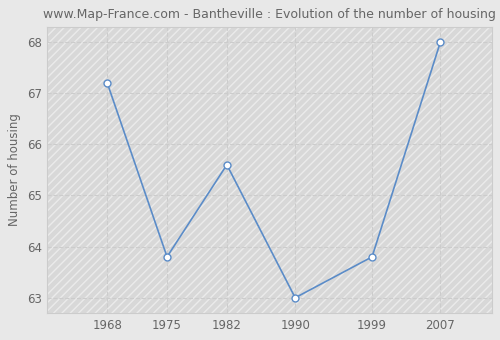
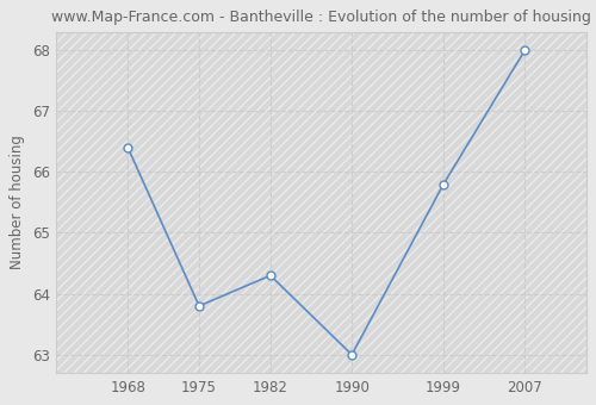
1968: 67.2 -> 66.4
1982: 65.6 -> 64.3
1999: 63.8 -> 65.8
